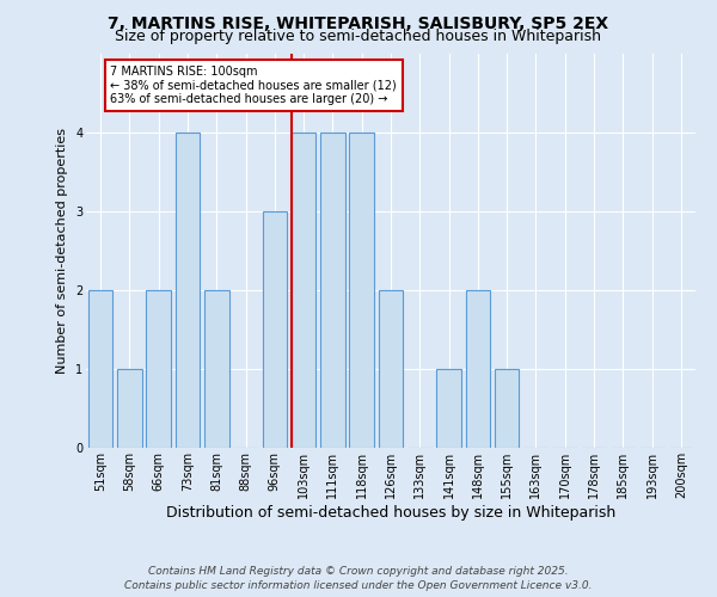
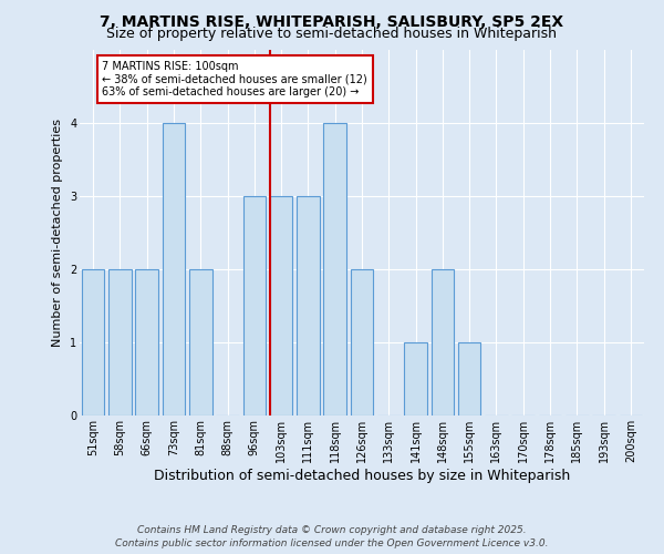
58sqm: 1 -> 2
103sqm: 4 -> 3
111sqm: 4 -> 3
